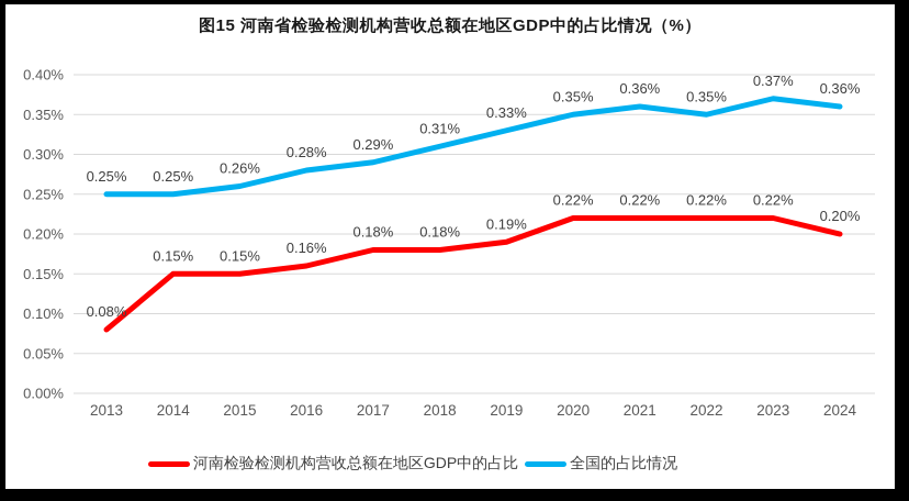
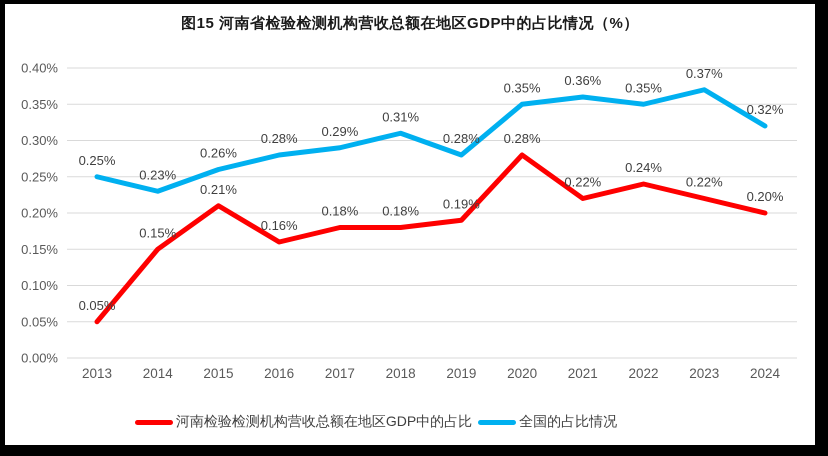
河南检验检测机构营收总额在地区GDP中的占比/2013: 0.08% -> 0.05%
全国的占比情况/2014: 0.25% -> 0.23%
河南检验检测机构营收总额在地区GDP中的占比/2015: 0.15% -> 0.21%
全国的占比情况/2019: 0.33% -> 0.28%
河南检验检测机构营收总额在地区GDP中的占比/2020: 0.22% -> 0.28%
河南检验检测机构营收总额在地区GDP中的占比/2022: 0.22% -> 0.24%
全国的占比情况/2024: 0.36% -> 0.32%
